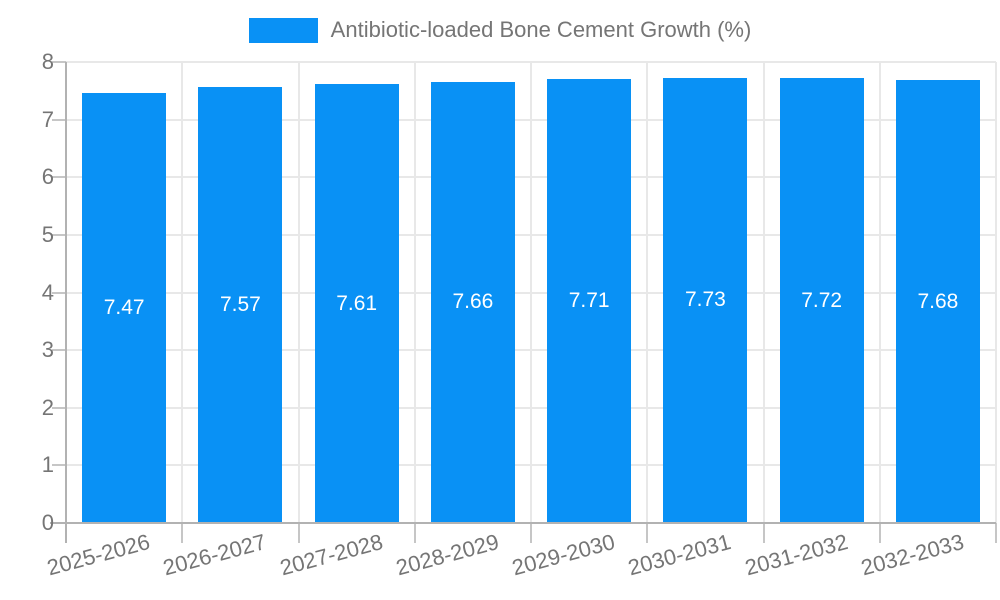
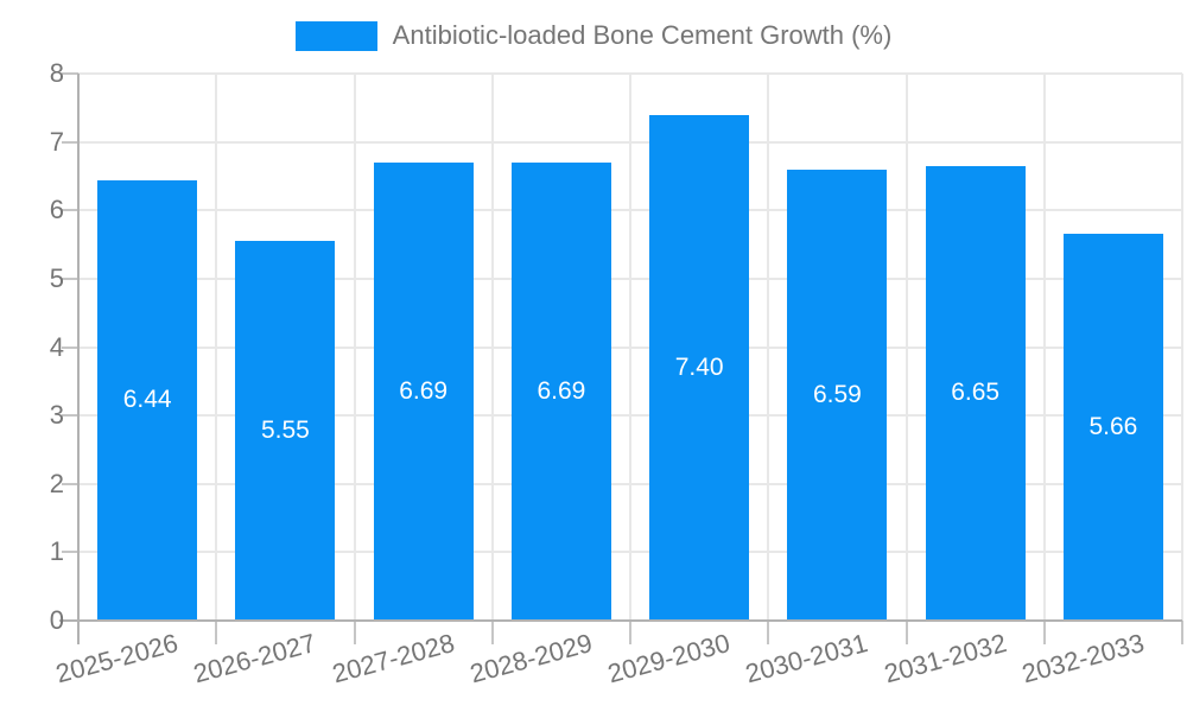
2025-2026: 7.47 -> 6.44
2026-2027: 7.57 -> 5.55
2027-2028: 7.61 -> 6.69
2028-2029: 7.66 -> 6.69
2029-2030: 7.71 -> 7.40
2030-2031: 7.73 -> 6.59
2031-2032: 7.72 -> 6.65
2032-2033: 7.68 -> 5.66
